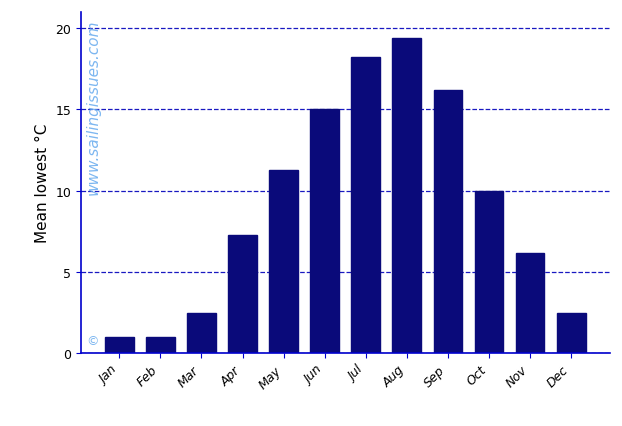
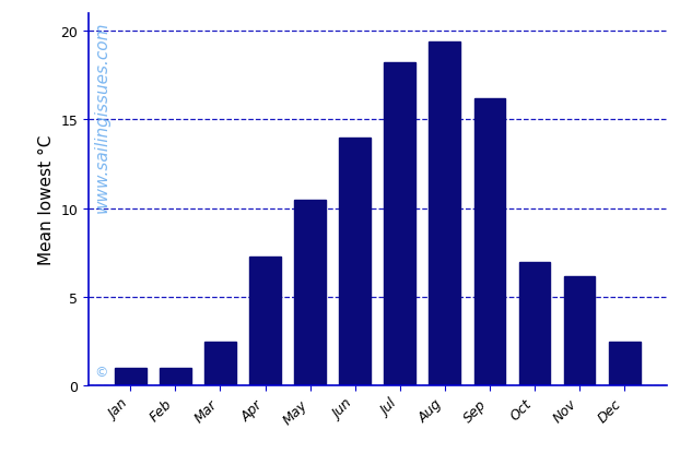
May: 11.3 -> 10.5
Jun: 15.0 -> 14.0
Oct: 10.0 -> 7.0
